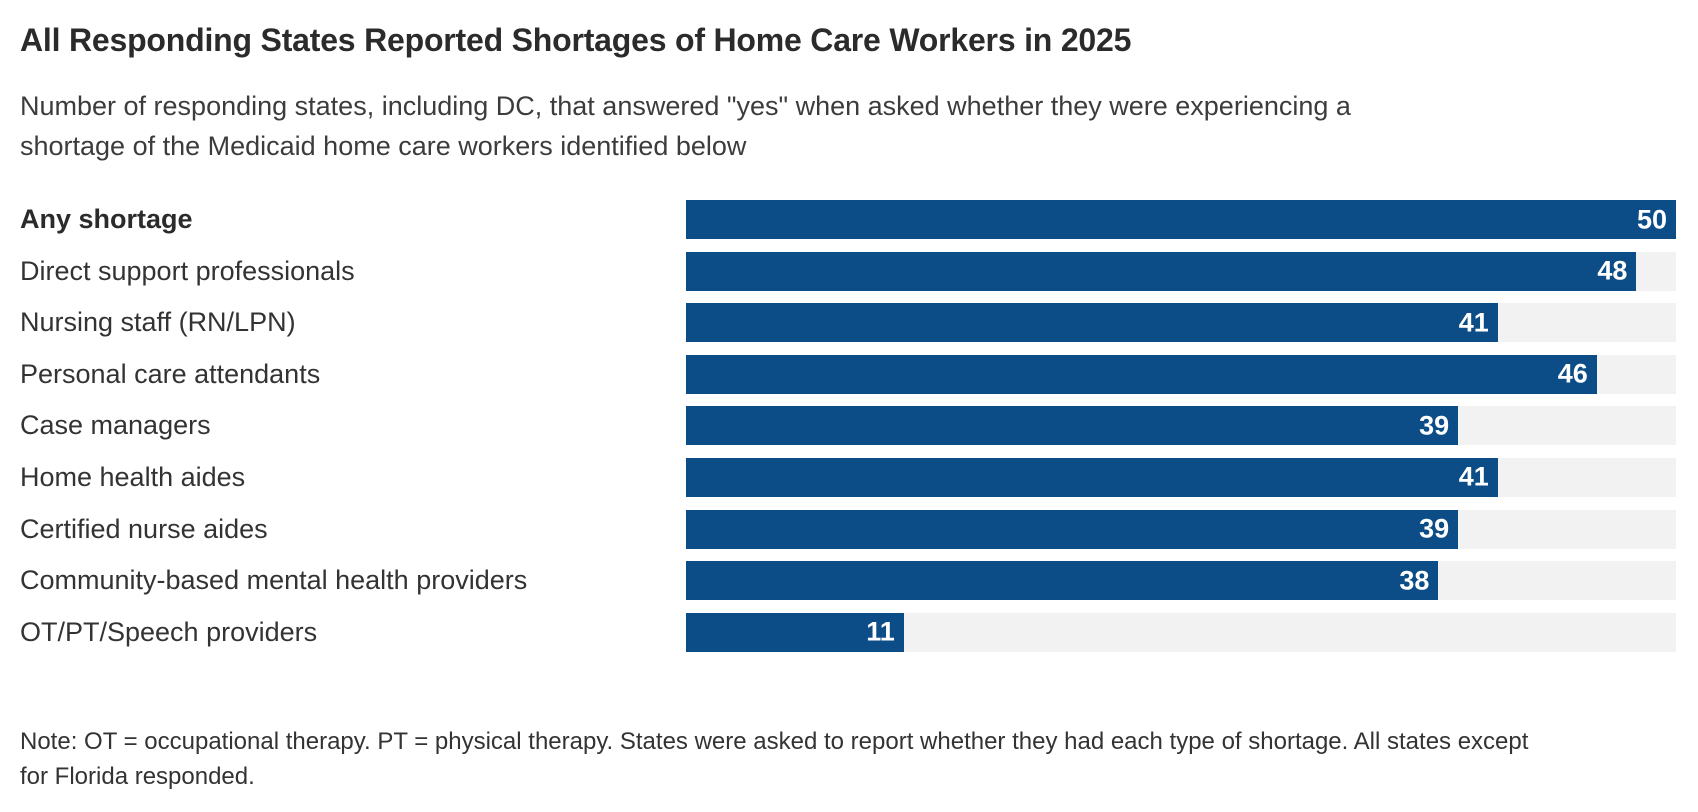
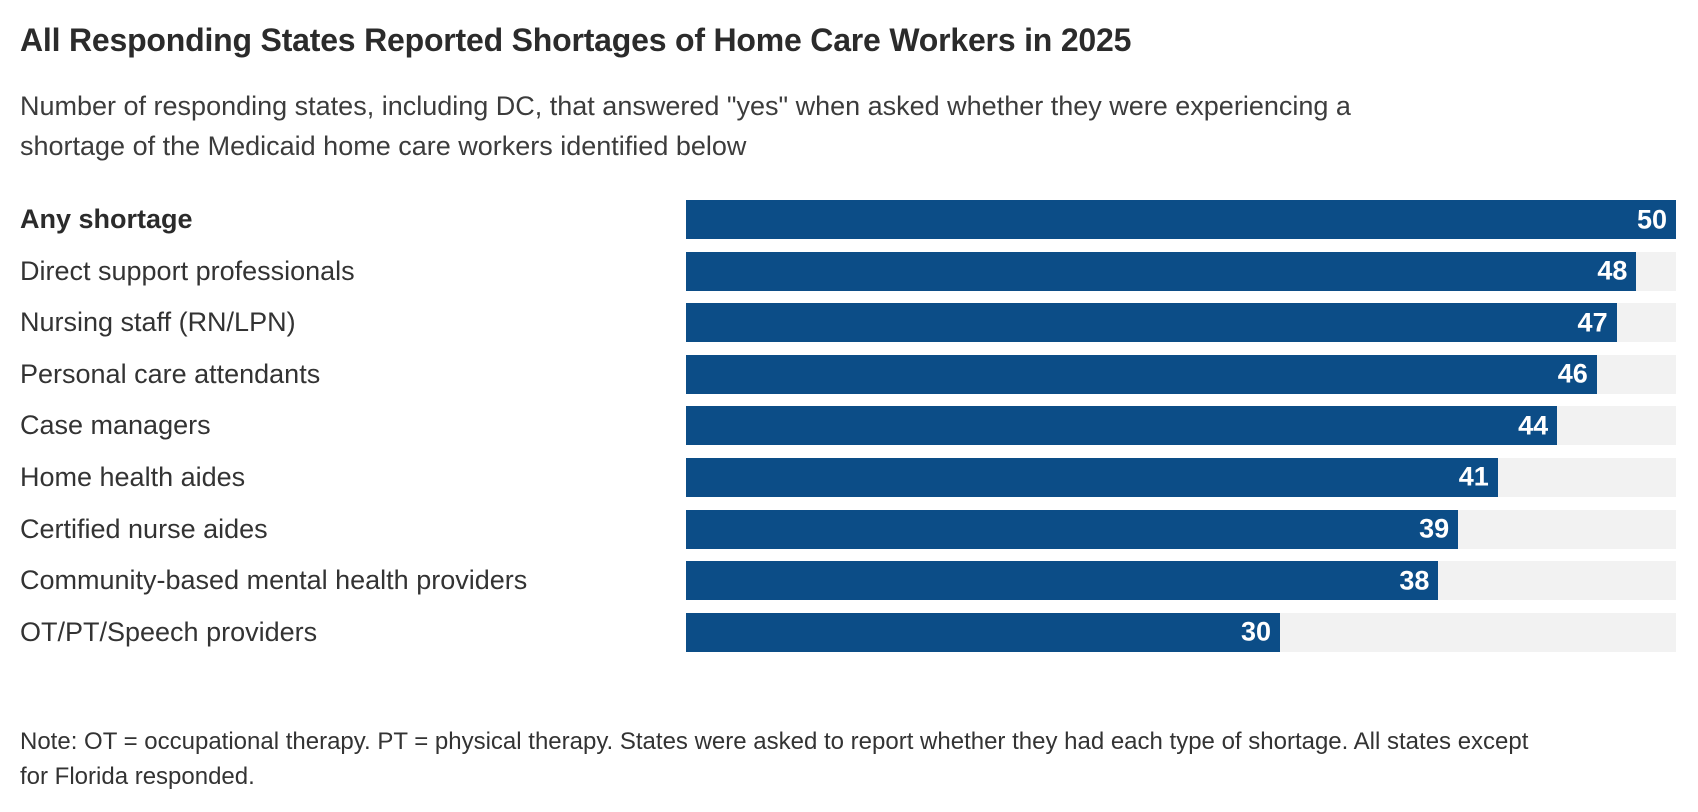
Nursing staff (RN/LPN): 41 -> 47
Case managers: 39 -> 44
OT/PT/Speech providers: 11 -> 30
